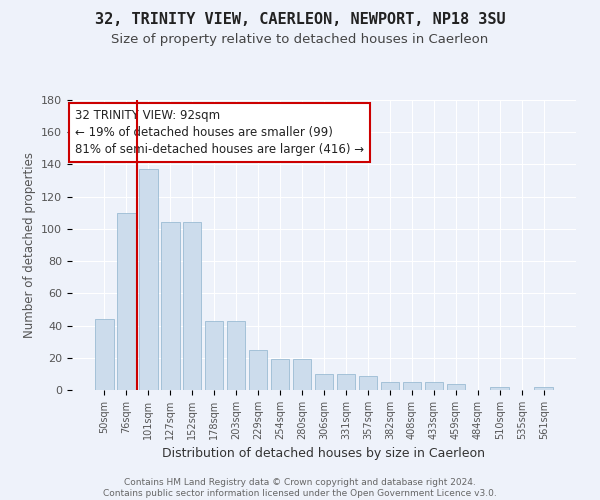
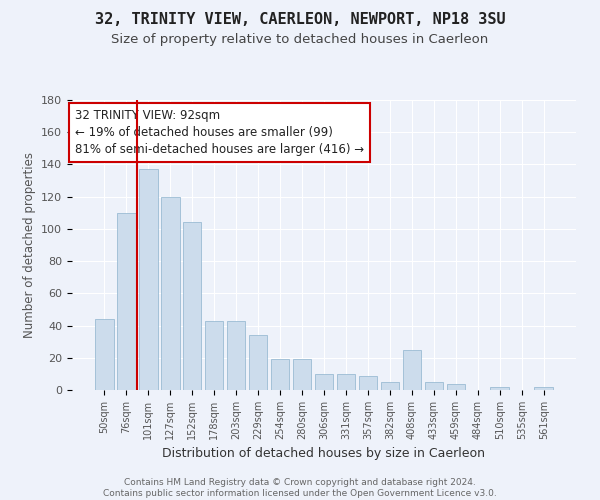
127sqm: 104 -> 120
229sqm: 25 -> 34
408sqm: 5 -> 25
